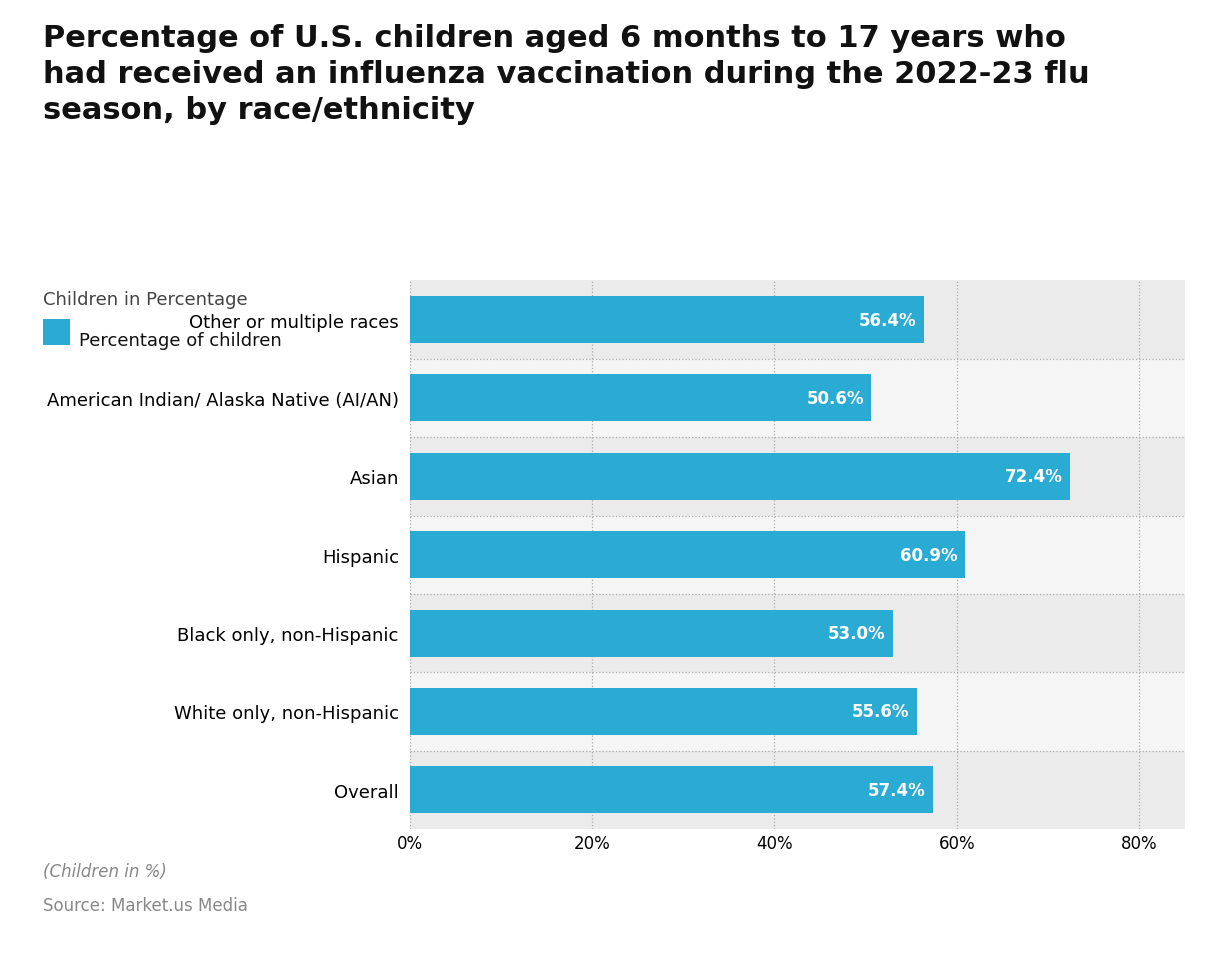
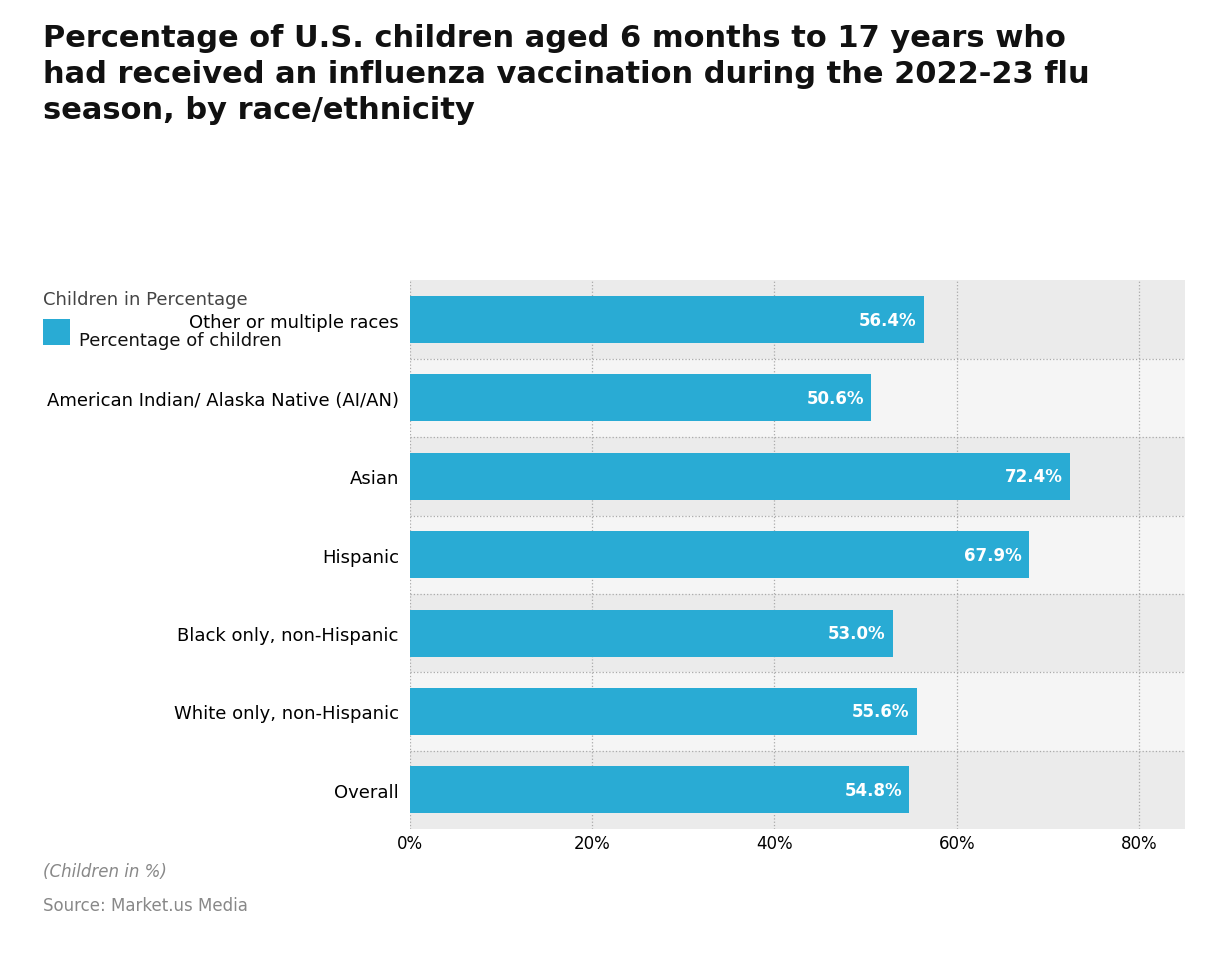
Hispanic: 60.9% -> 67.9%
Overall: 57.4% -> 54.8%
